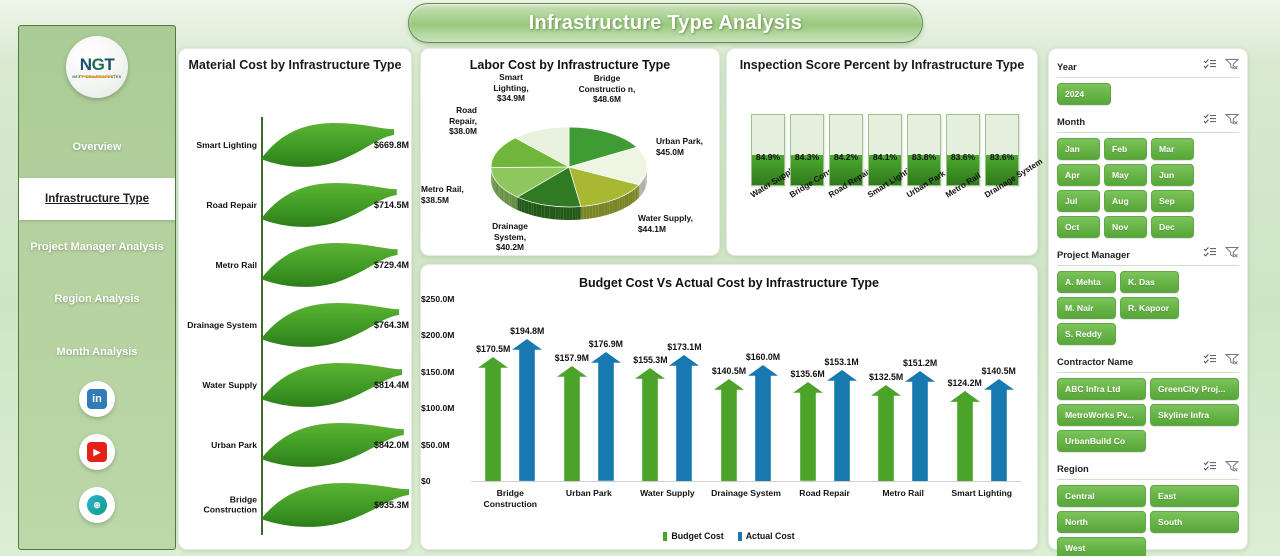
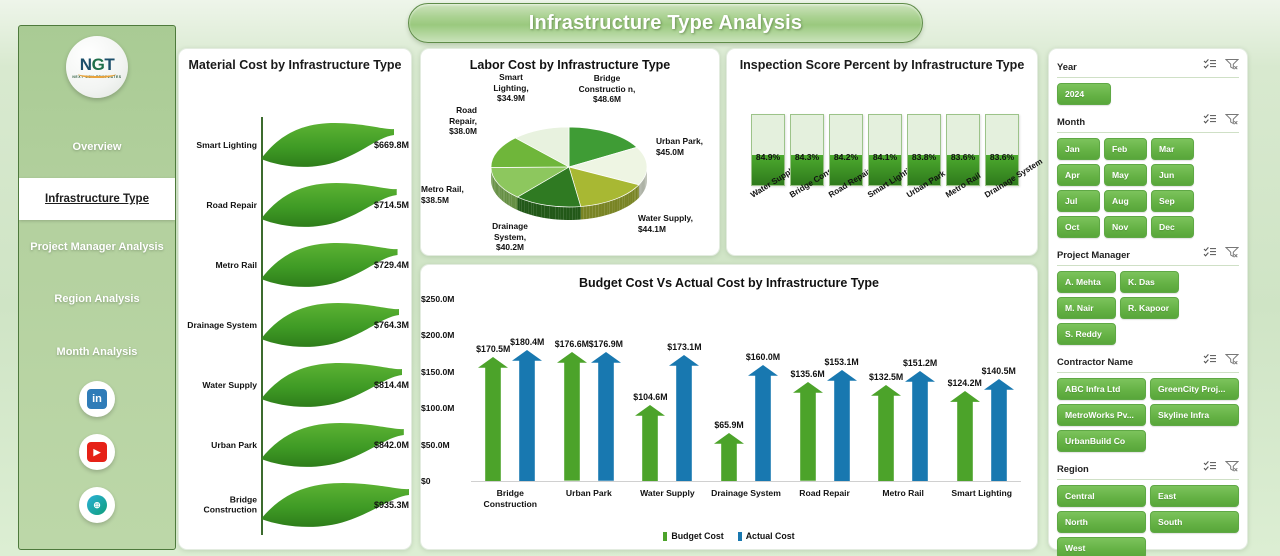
Budget Cost Vs Actual Cost by Infrastructure Type/Actual Cost/Bridge Construction: $194.8M -> $180.4M
Budget Cost Vs Actual Cost by Infrastructure Type/Budget Cost/Urban Park: $157.9M -> $176.6M
Budget Cost Vs Actual Cost by Infrastructure Type/Budget Cost/Water Supply: $155.3M -> $104.6M
Budget Cost Vs Actual Cost by Infrastructure Type/Budget Cost/Drainage System: $140.5M -> $65.9M
